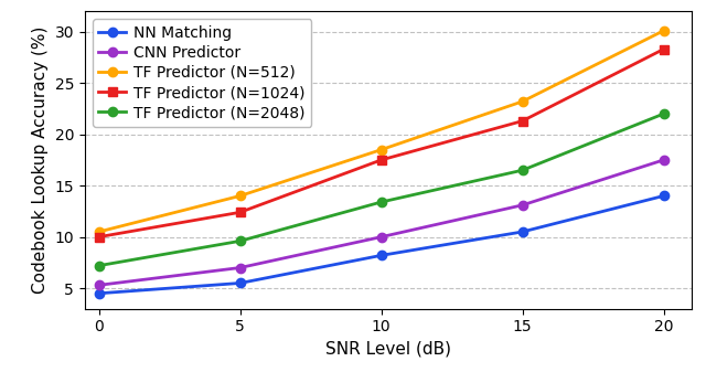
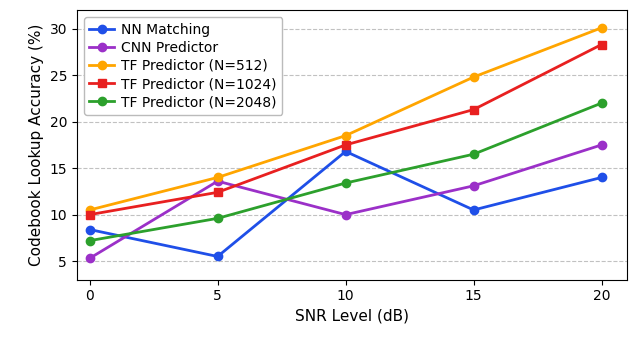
NN Matching/0: 4.5 -> 8.4
CNN Predictor/5: 7.0 -> 13.6
NN Matching/10: 8.2 -> 16.8
TF Predictor (N=512)/15: 23.2 -> 24.8
